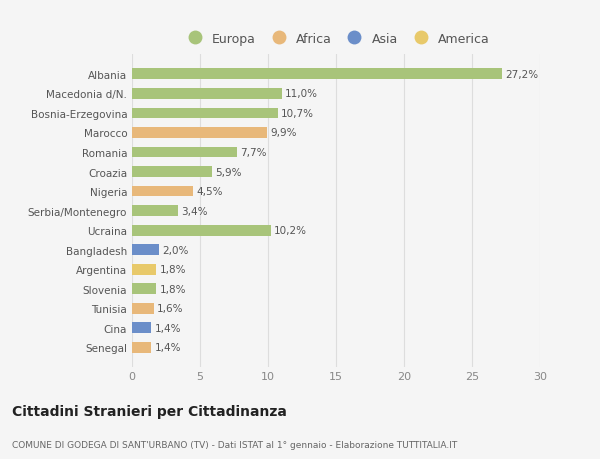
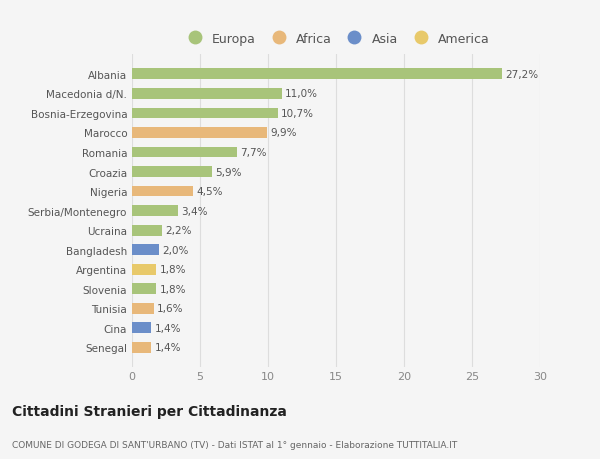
Ucraina: 10,2% -> 2,2%
